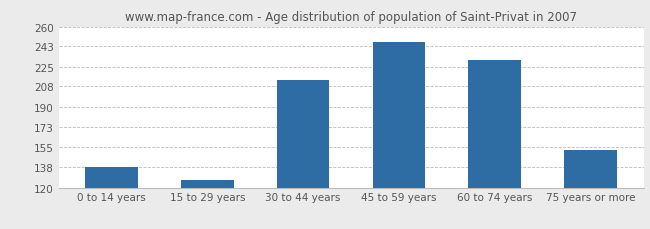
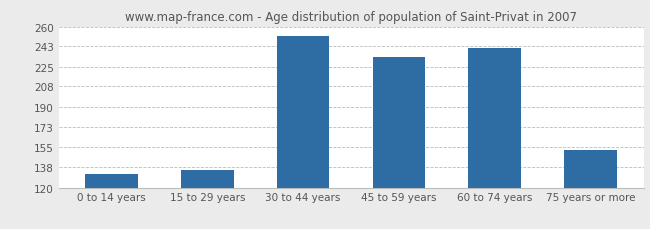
0 to 14 years: 138 -> 132
15 to 29 years: 127 -> 135
30 to 44 years: 214 -> 252
45 to 59 years: 247 -> 234
60 to 74 years: 231 -> 241
